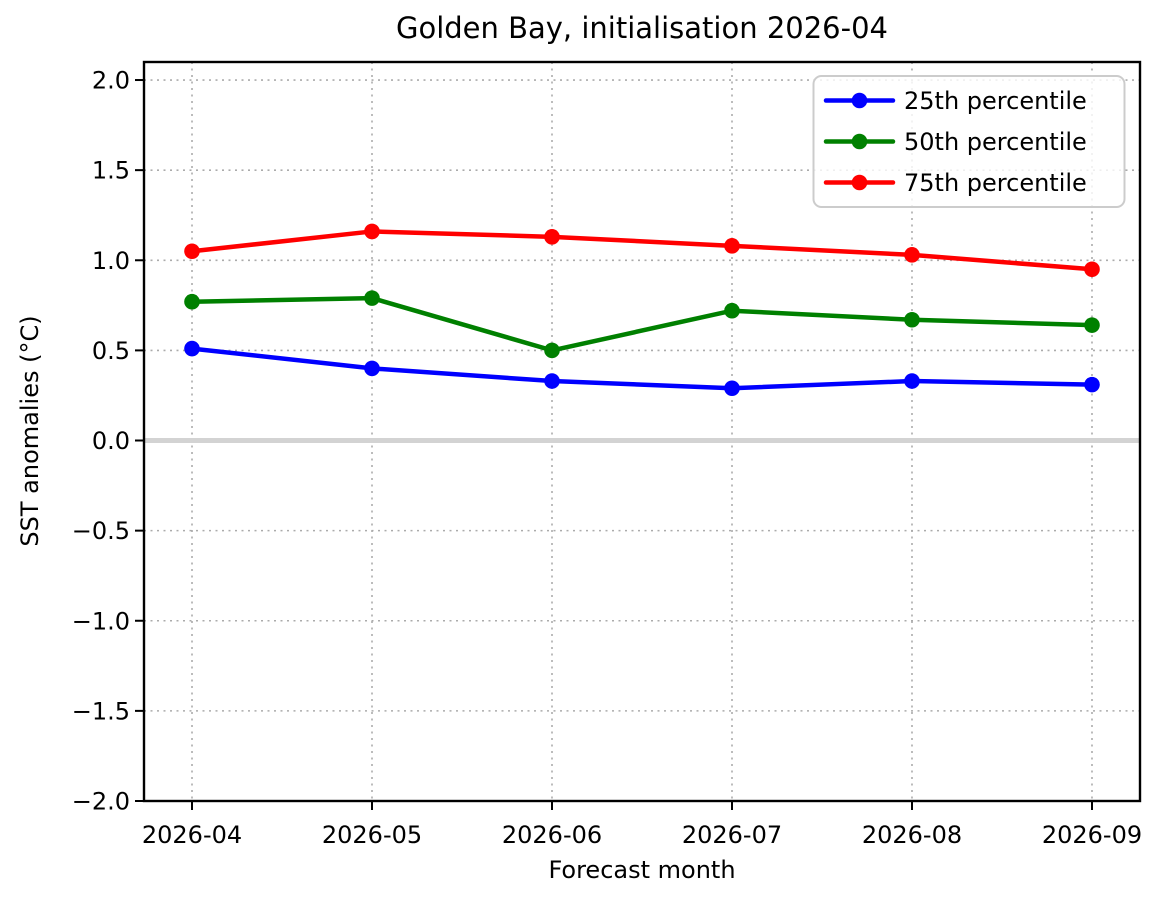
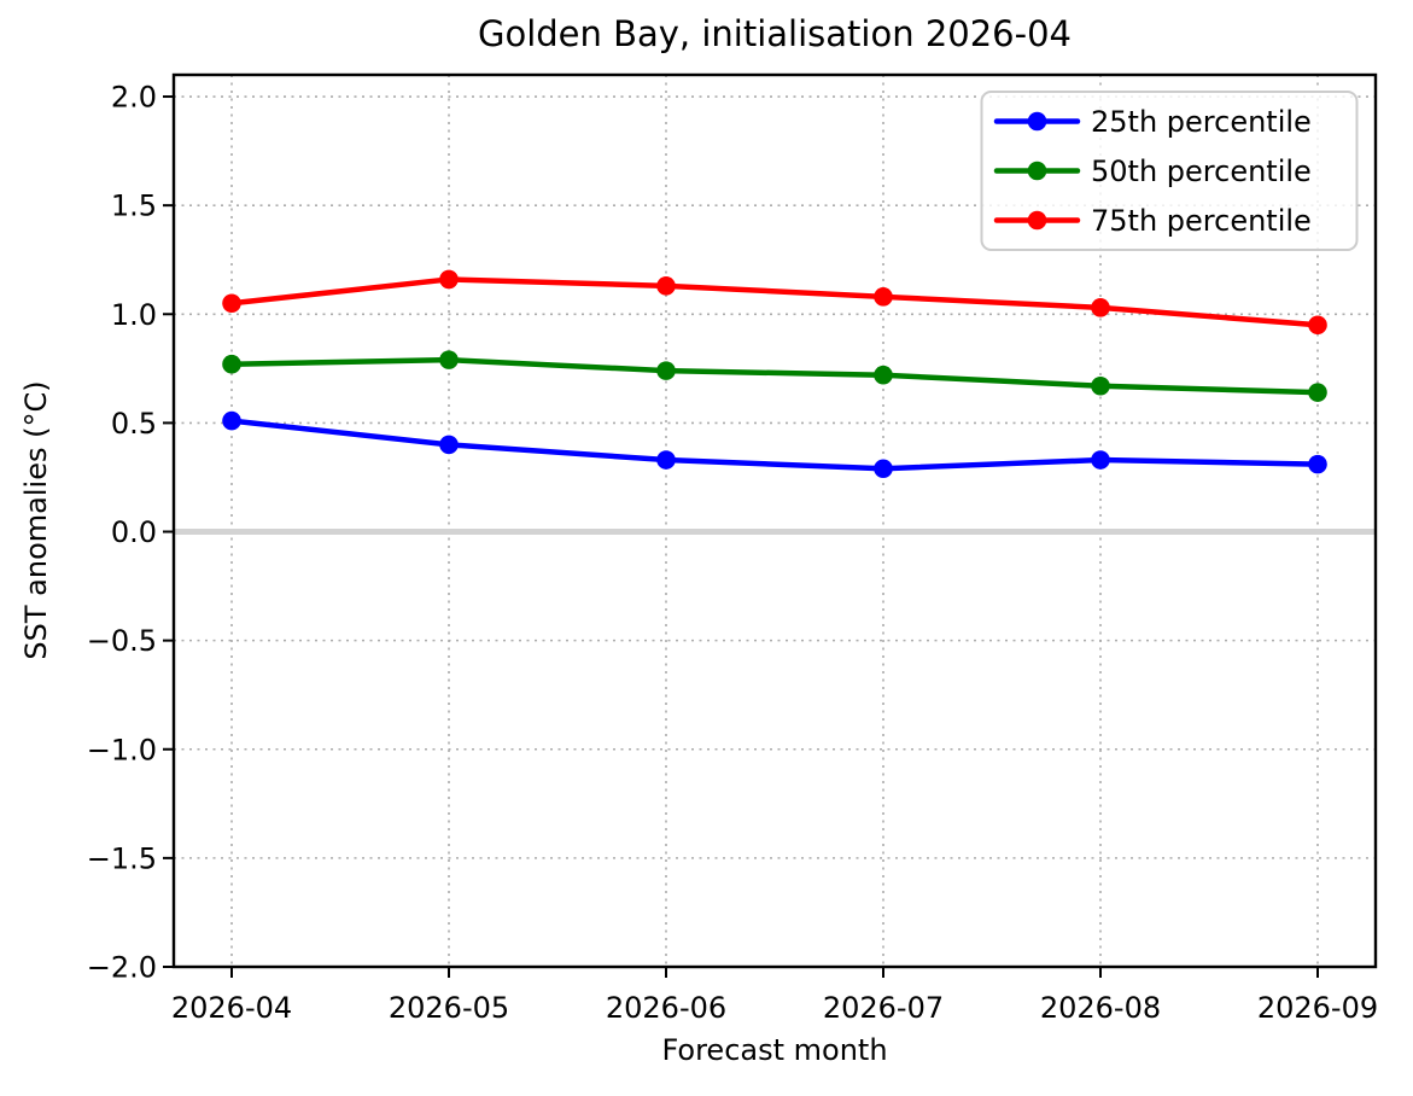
50th percentile/2026-06: 0.50 -> 0.74
